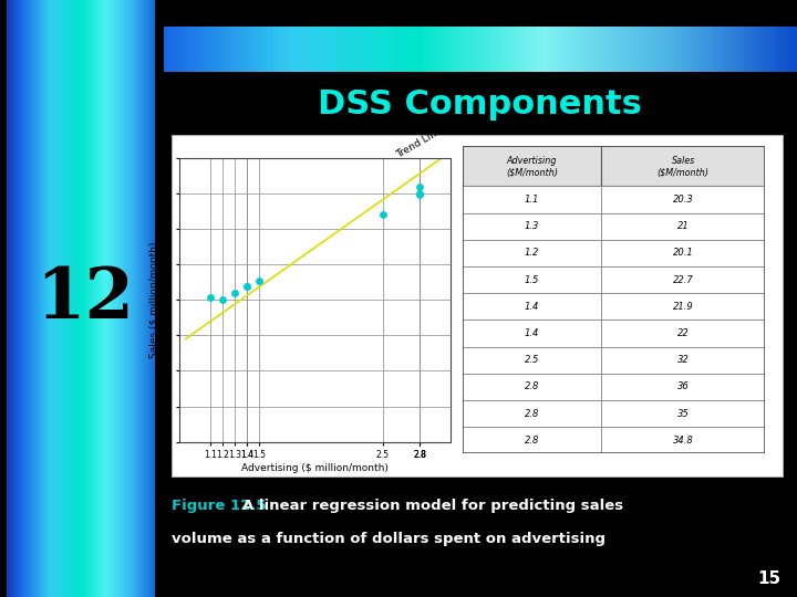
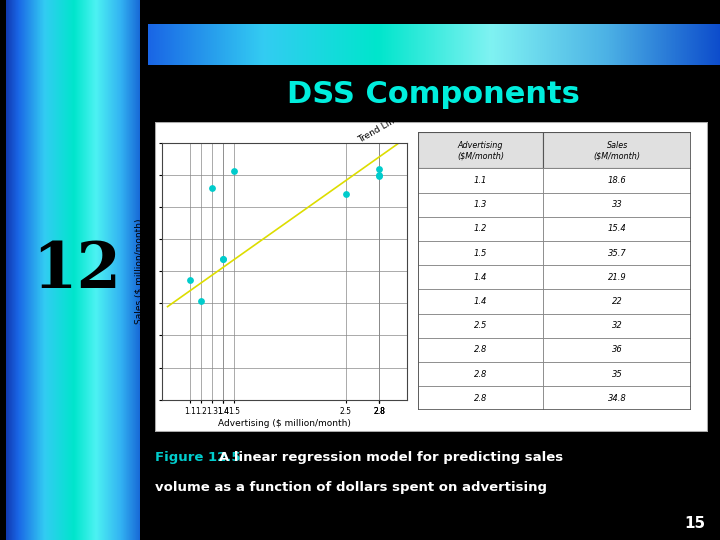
1.1: 20.3 -> 18.6
1.2: 20.1 -> 15.4
1.3: 21 -> 33
1.5: 22.7 -> 35.7
